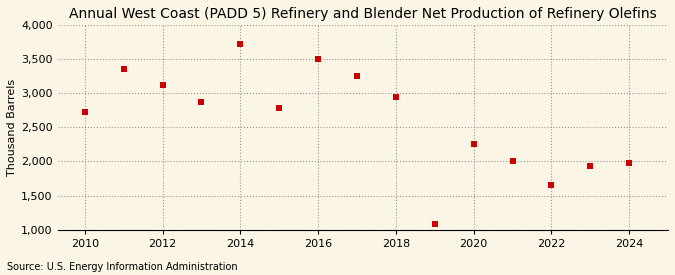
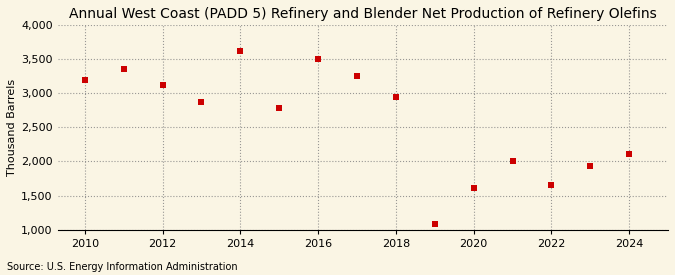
2010: 2,720 -> 3,200
2014: 3,720 -> 3,620
2020: 2,260 -> 1,610
2024: 1,980 -> 2,110
